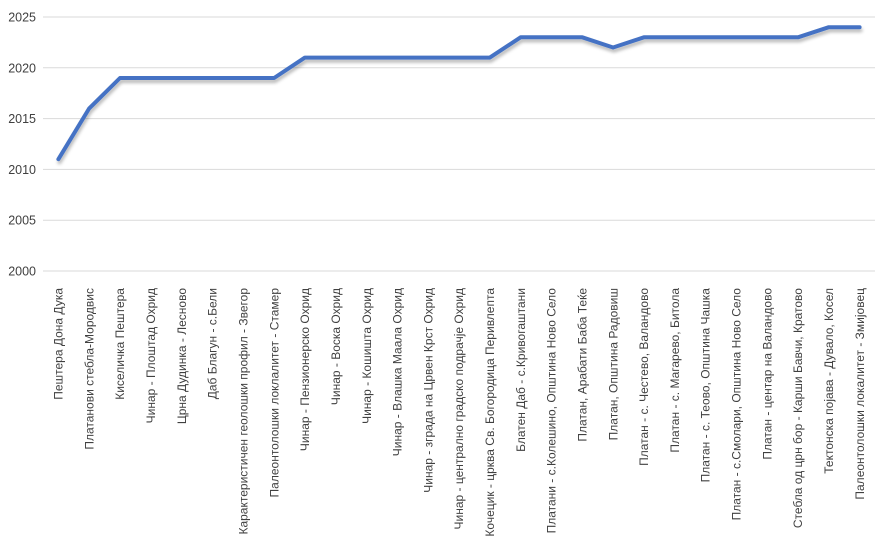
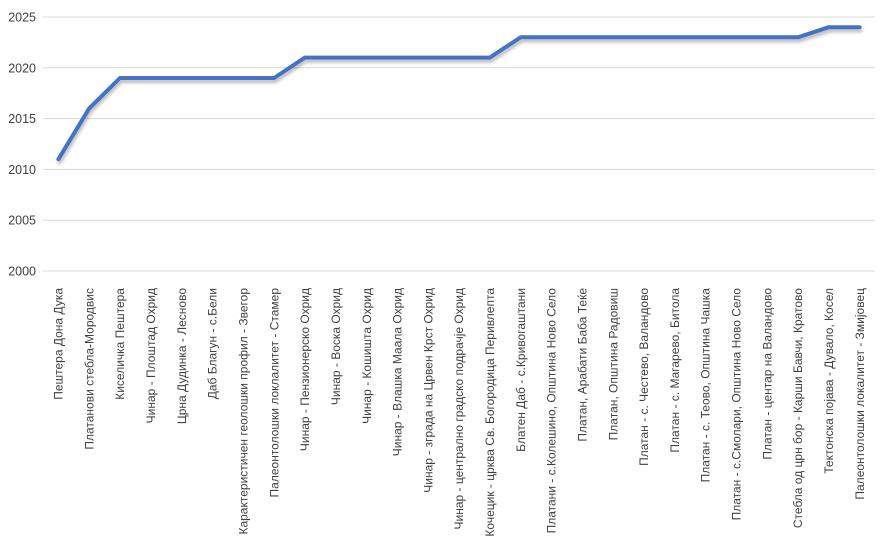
Платан, Општина Радовиш: 2022 -> 2023
